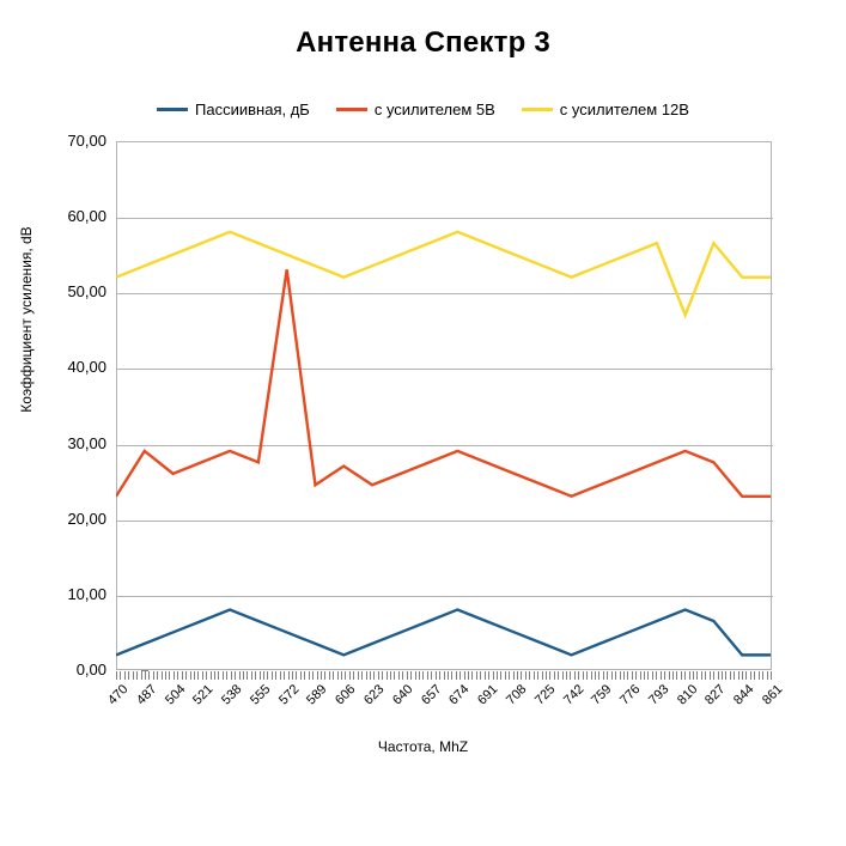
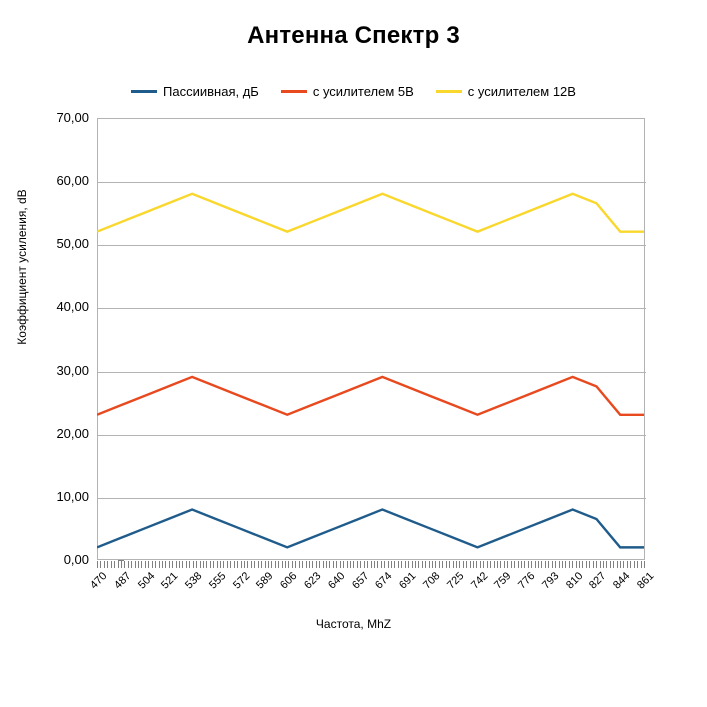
с усилителем 5В/487: 29 -> 24
с усилителем 5В/572: 53 -> 26
с усилителем 5В/606: 27 -> 23
с усилителем 12В/810: 47 -> 58
